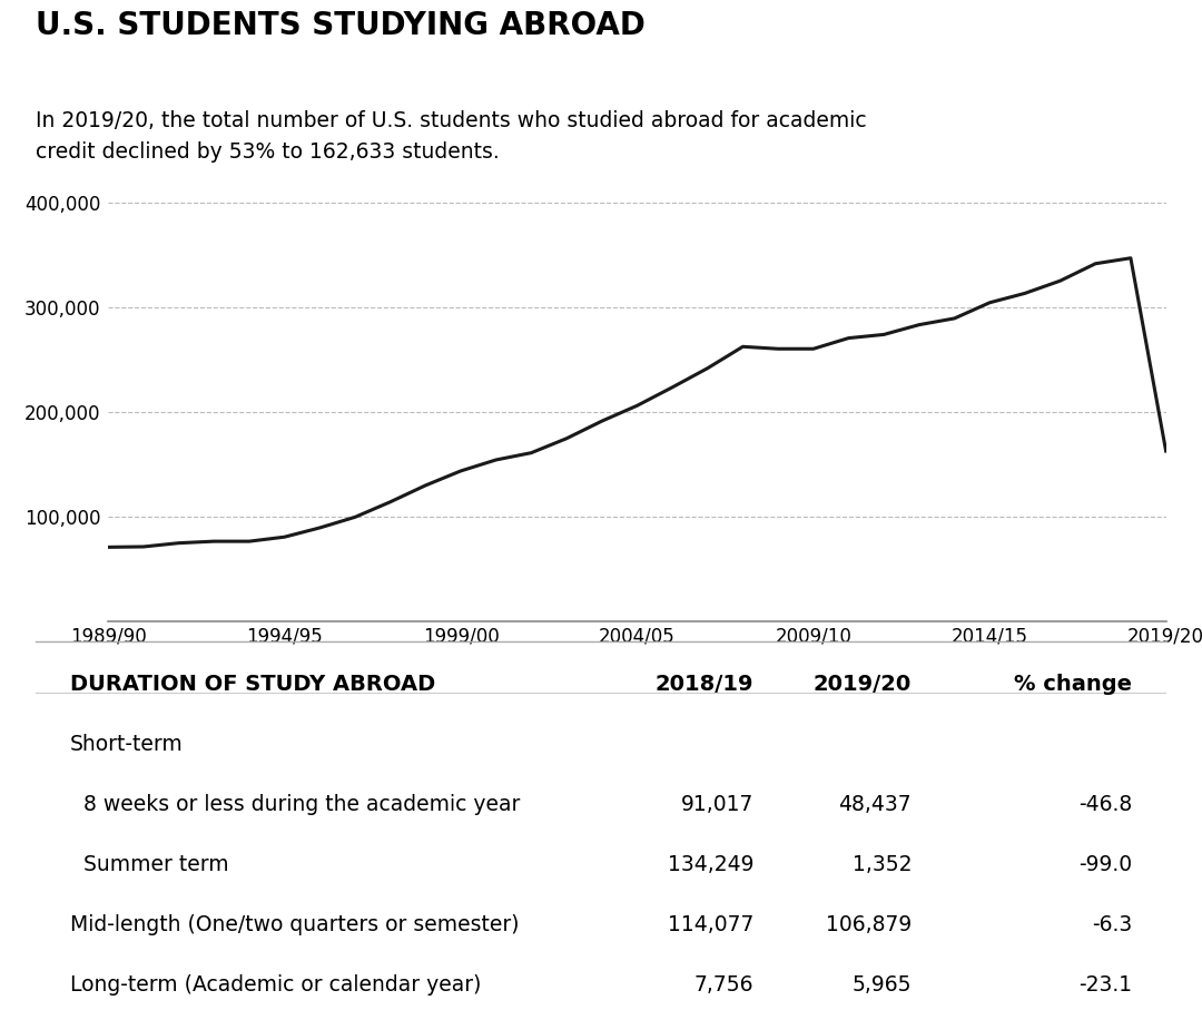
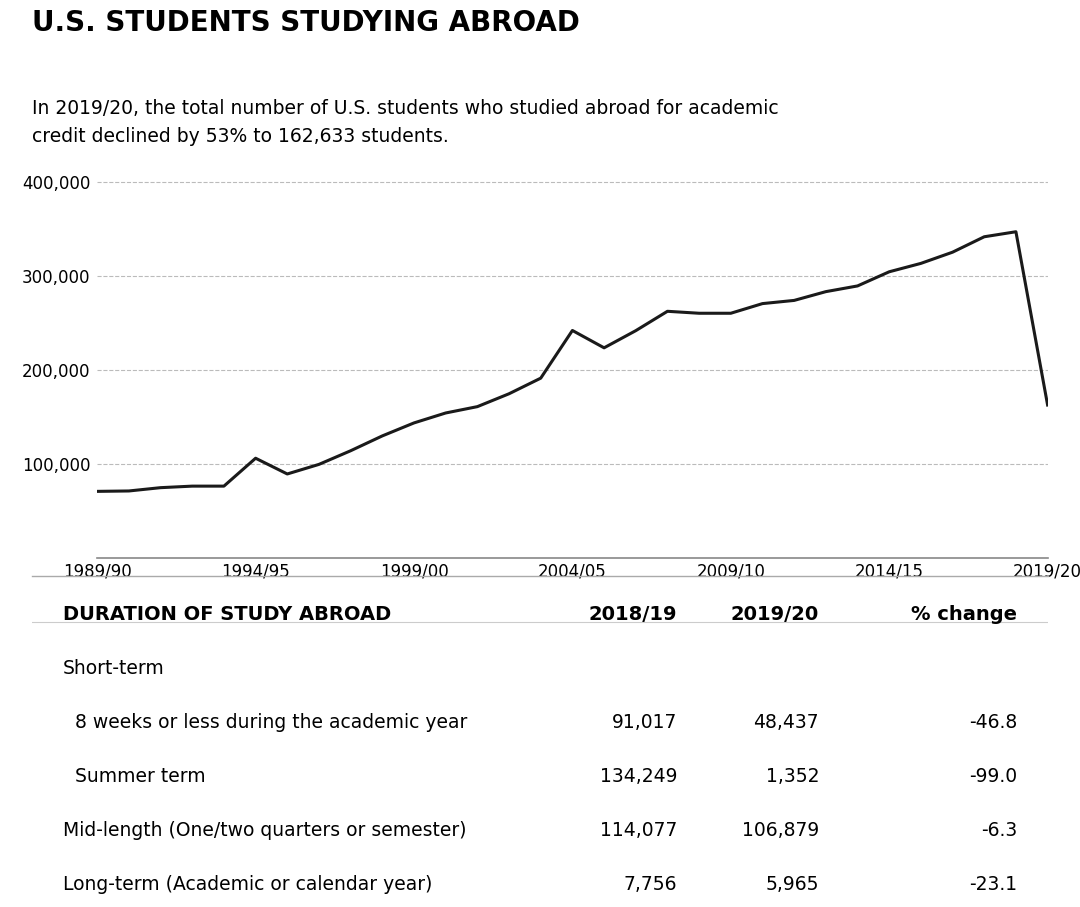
1994/95: 80,000 -> 106,000
2004/05: 206,000 -> 242,000
